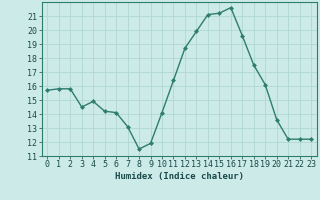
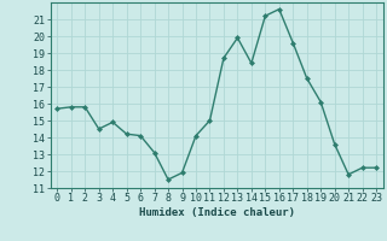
11: 16.4 -> 15.0
14: 21.1 -> 18.4
21: 12.2 -> 11.8
